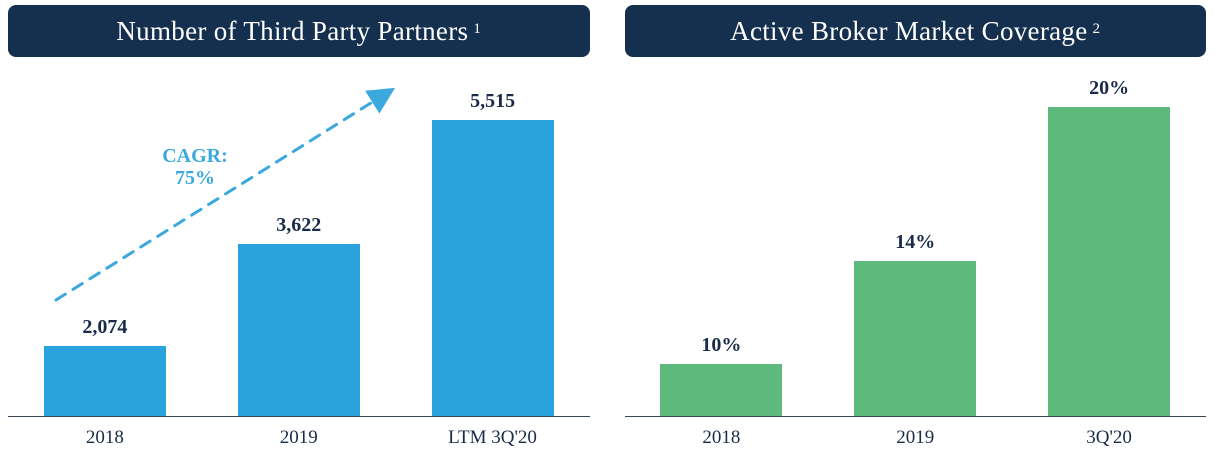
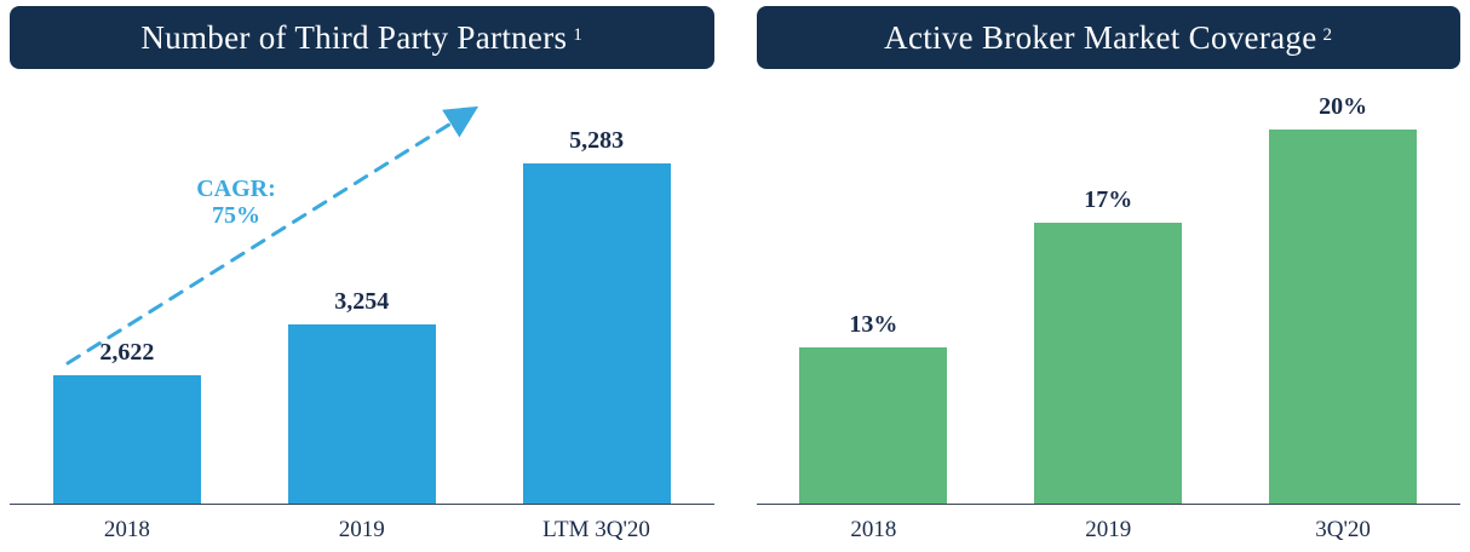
Number of Third Party Partners/2018: 2,074 -> 2,622
Number of Third Party Partners/2019: 3,622 -> 3,254
Number of Third Party Partners/LTM 3Q'20: 5,515 -> 5,283
Active Broker Market Coverage/2018: 10% -> 13%
Active Broker Market Coverage/2019: 14% -> 17%
